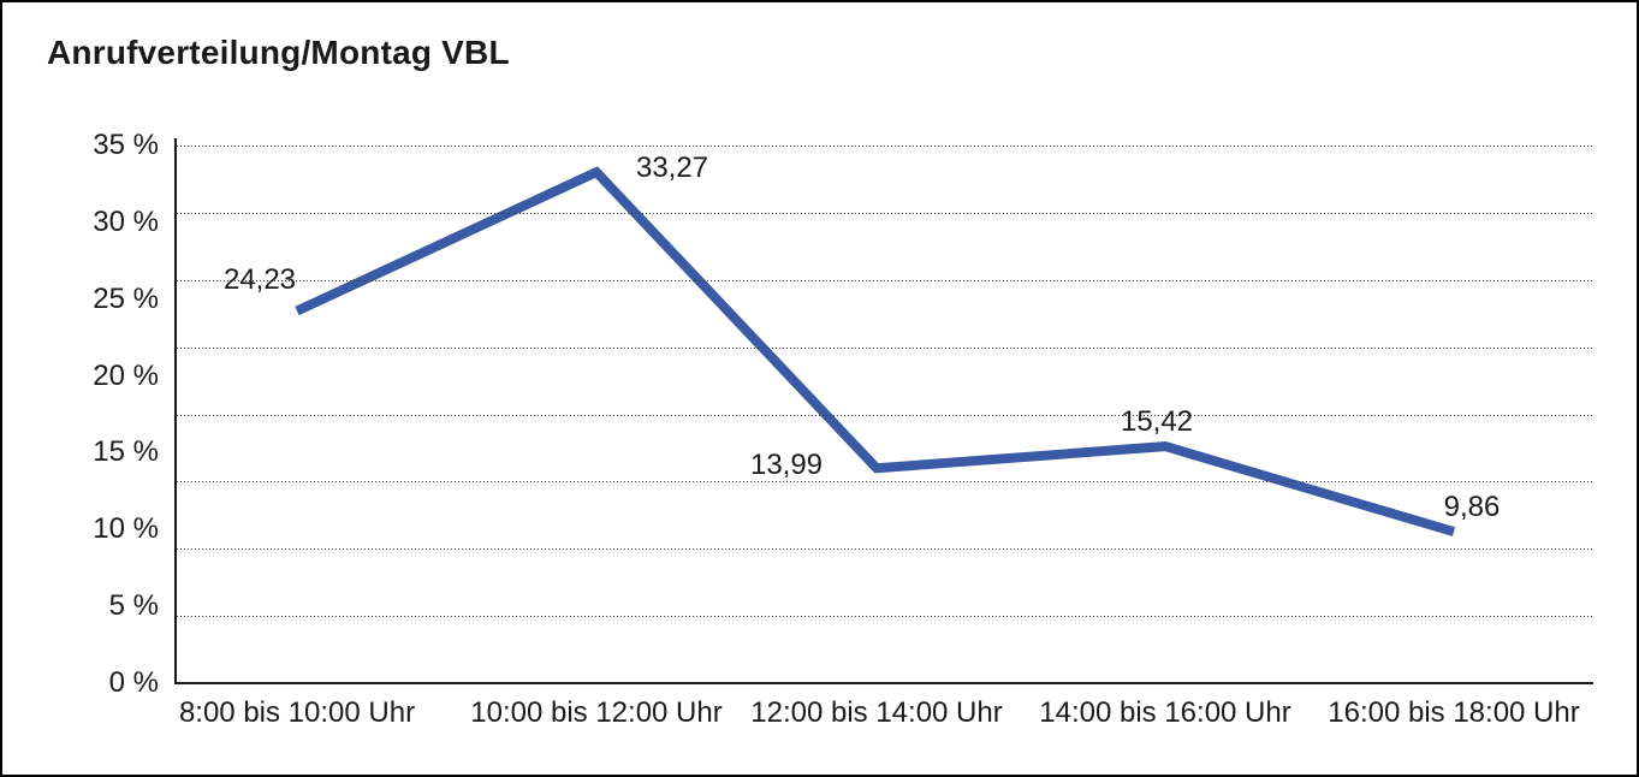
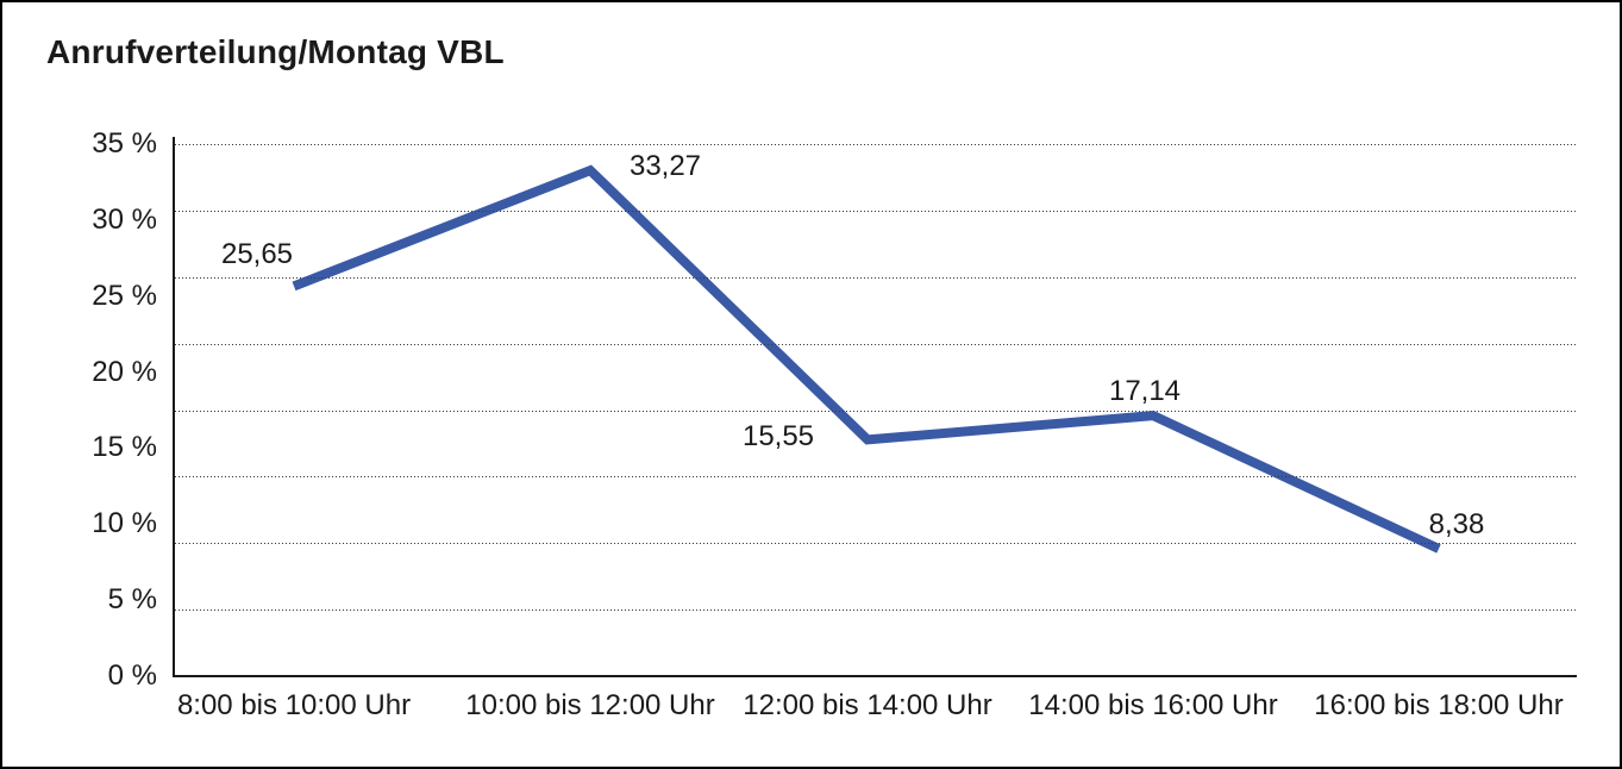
8:00 bis 10:00 Uhr: 24,23 -> 25,65
12:00 bis 14:00 Uhr: 13,99 -> 15,55
14:00 bis 16:00 Uhr: 15,42 -> 17,14
16:00 bis 18:00 Uhr: 9,86 -> 8,38
